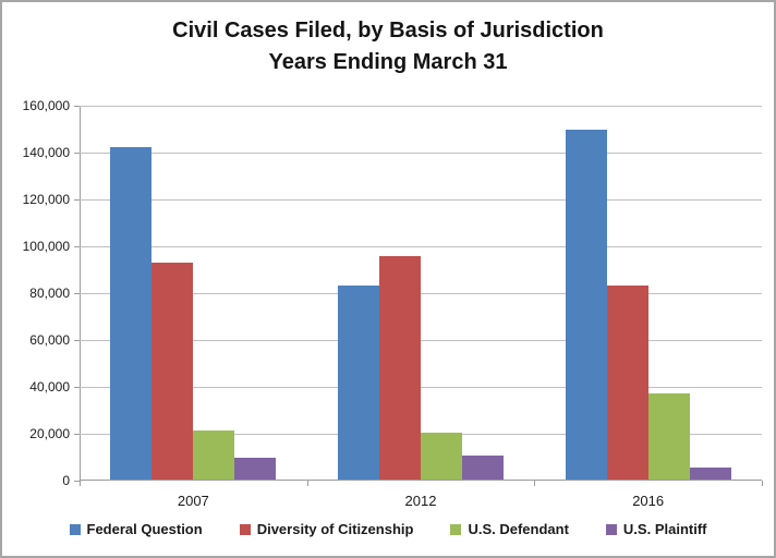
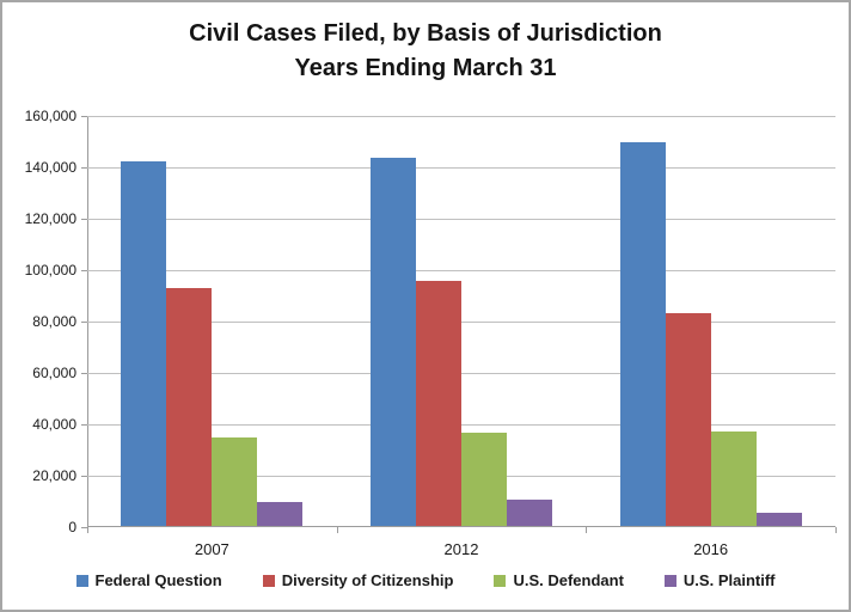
U.S. Defendant/2007: 21000 -> 35000
Federal Question/2012: 83000 -> 143000
U.S. Defendant/2012: 20000 -> 36000
